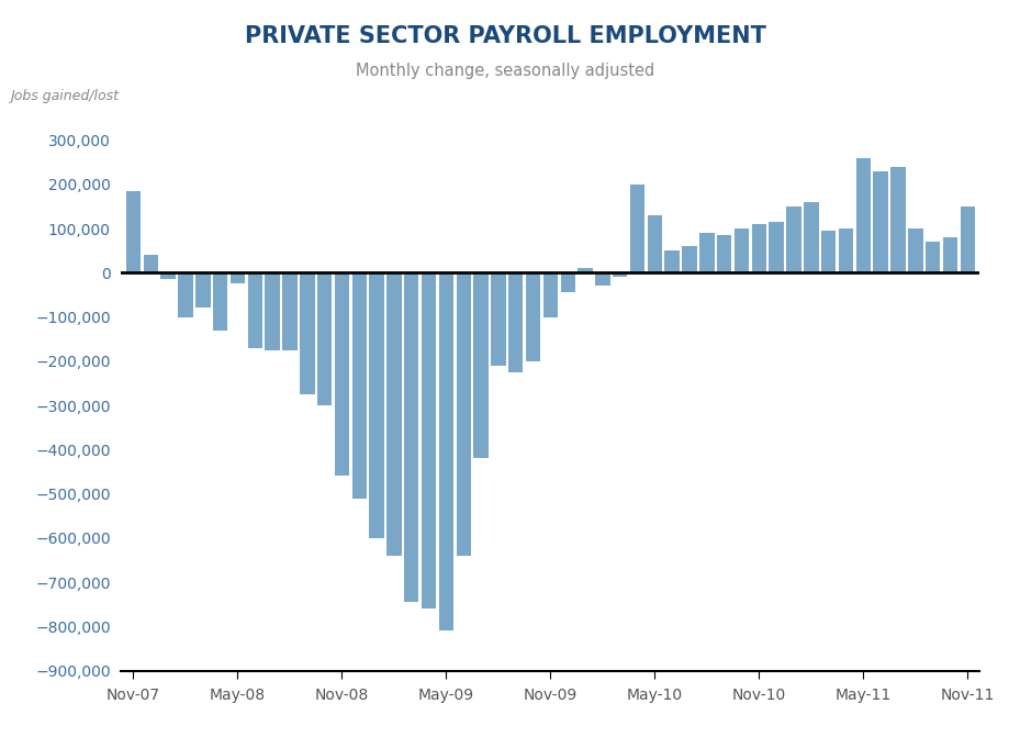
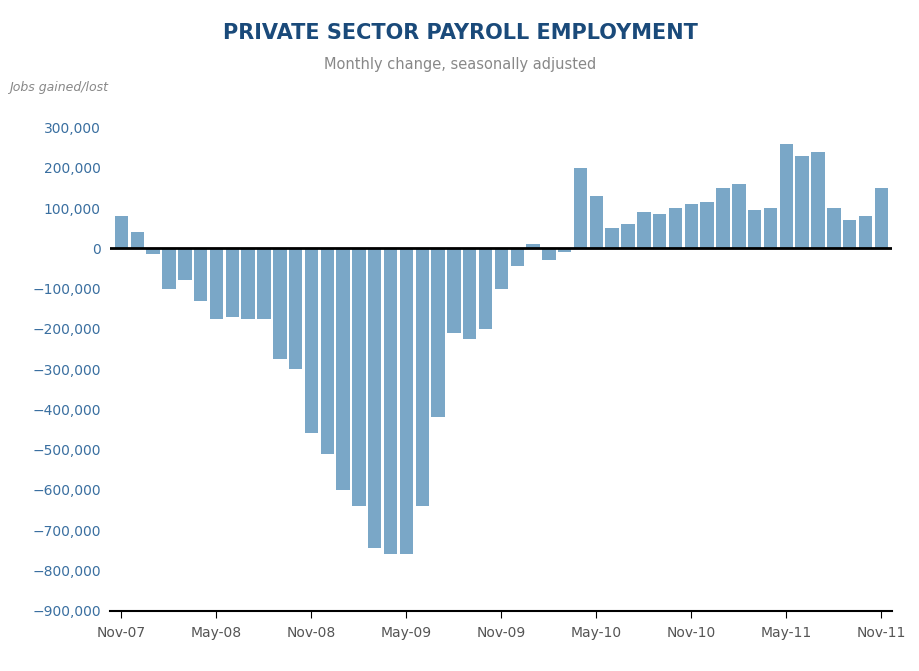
Nov-07: 185,000 -> 80,000
May-08: -25,000 -> -175,000
May-09: -810,000 -> -760,000
